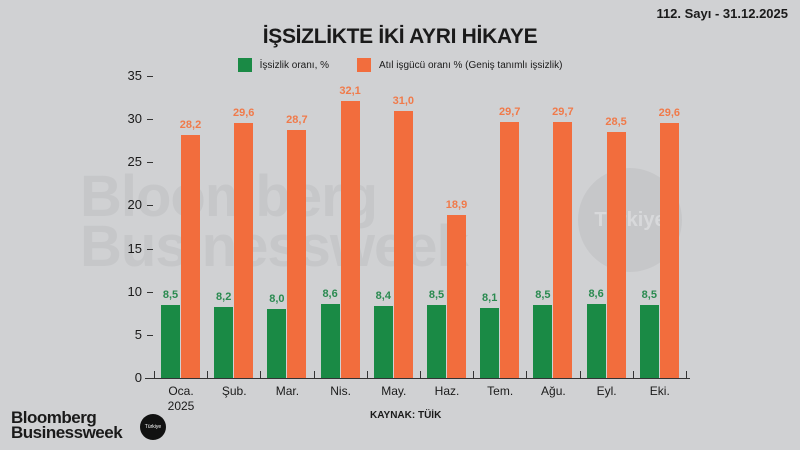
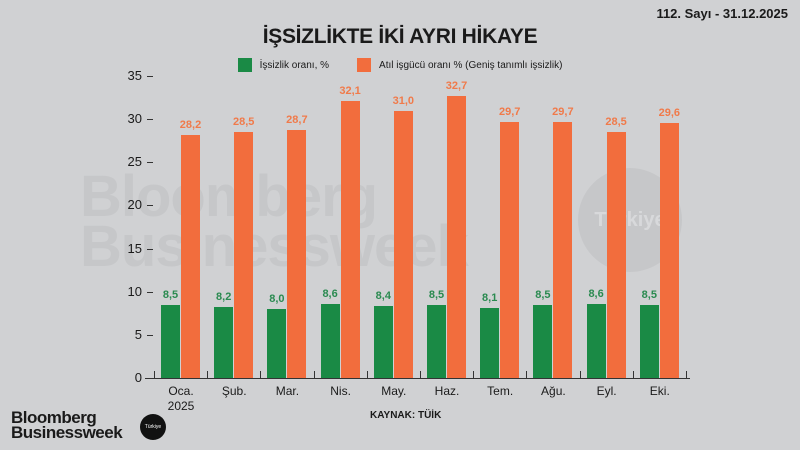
Atıl işgücü oranı % (Geniş tanımlı işsizlik)/Şub.: 29,6 -> 28,5
Atıl işgücü oranı % (Geniş tanımlı işsizlik)/Haz.: 18,9 -> 32,7
